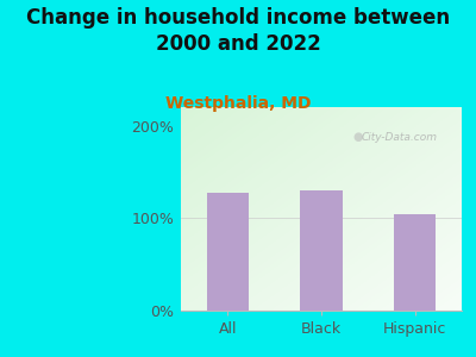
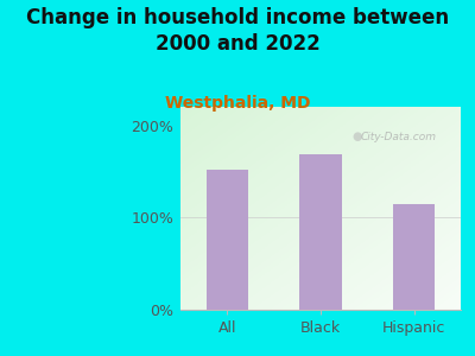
All: 128% -> 152%
Black: 130% -> 168%
Hispanic: 104% -> 115%
